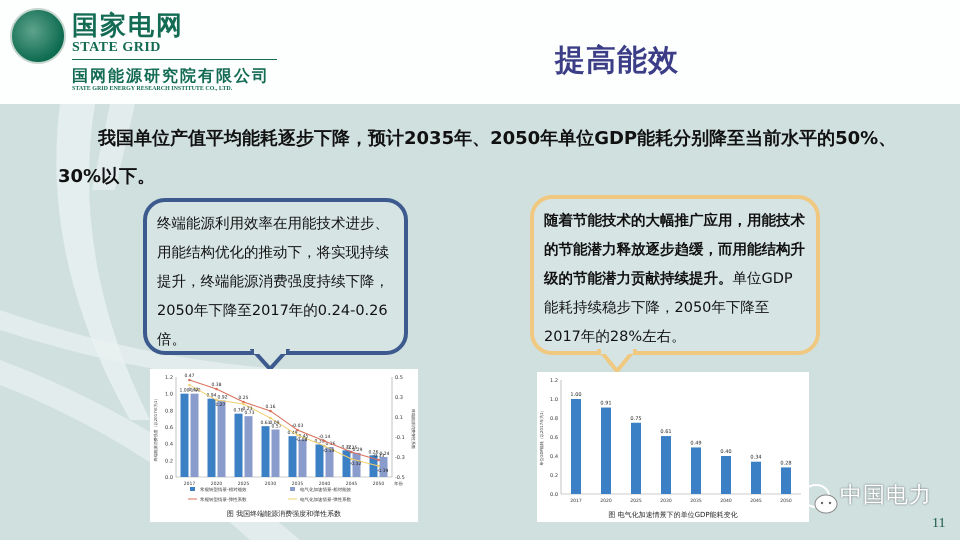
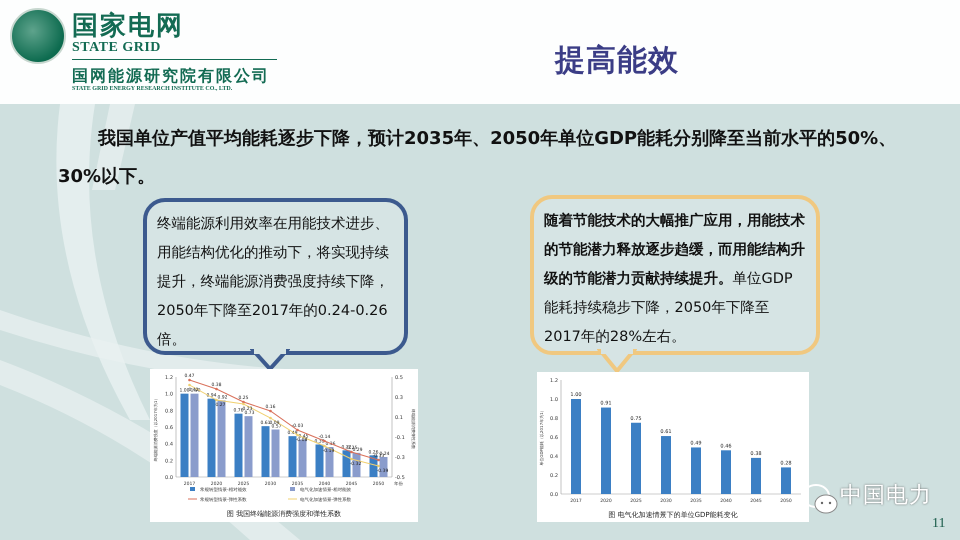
图 电气化加速情景下的单位GDP能耗变化/2040: 0.40 -> 0.46
图 电气化加速情景下的单位GDP能耗变化/2045: 0.34 -> 0.38
